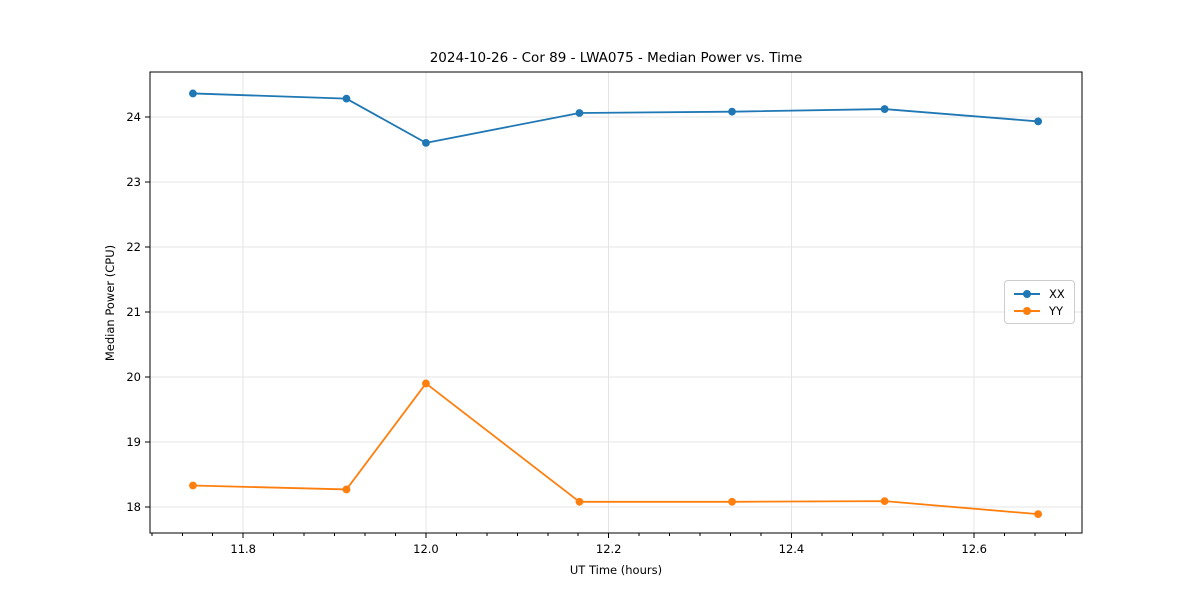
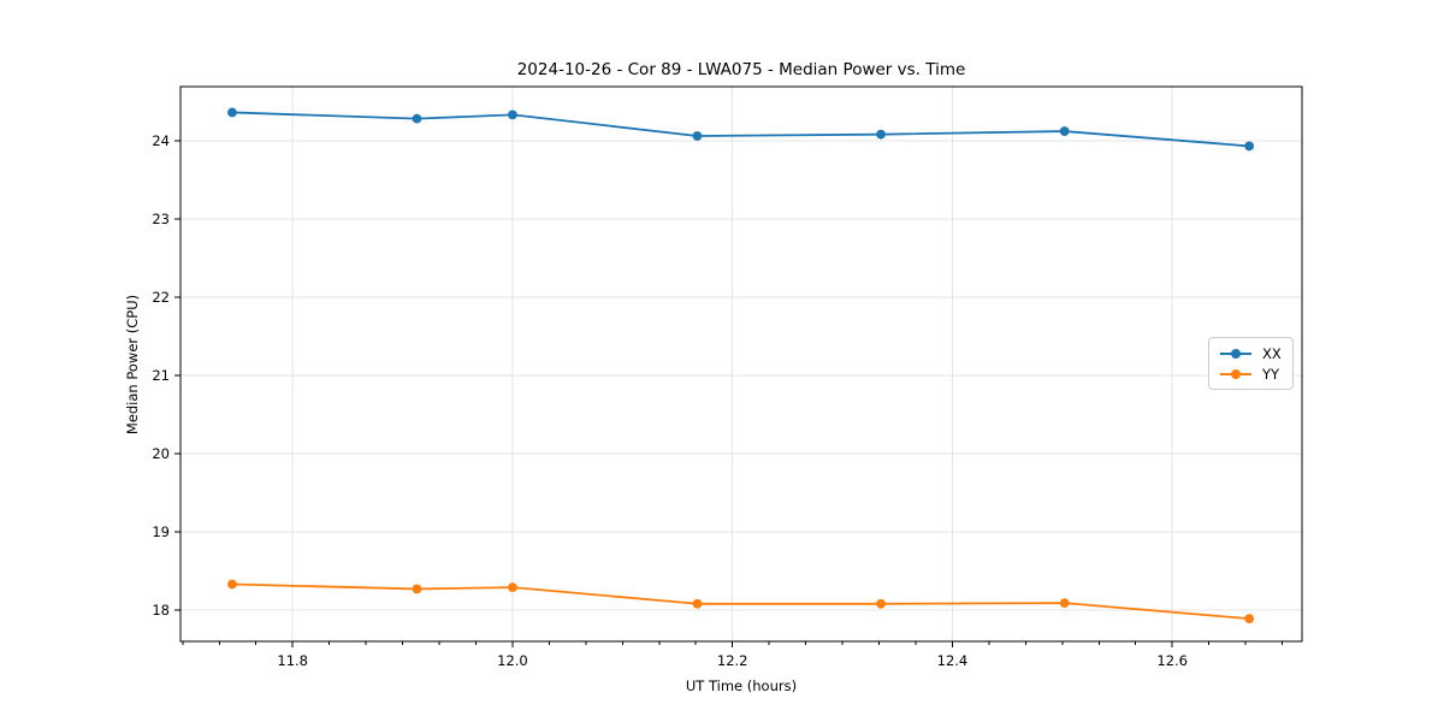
XX/12.0: 23.6 -> 24.3
YY/12.0: 19.9 -> 18.3
